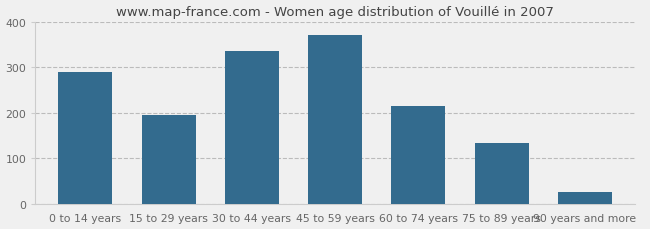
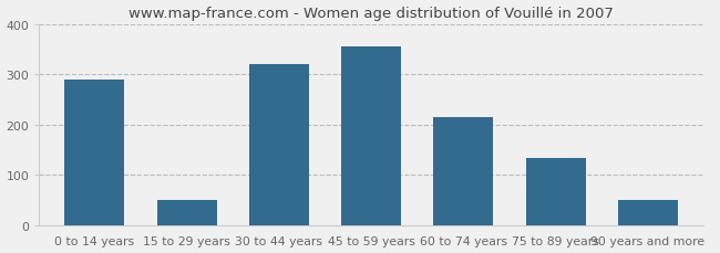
15 to 29 years: 195 -> 50
30 to 44 years: 335 -> 320
45 to 59 years: 370 -> 355
90 years and more: 25 -> 50
